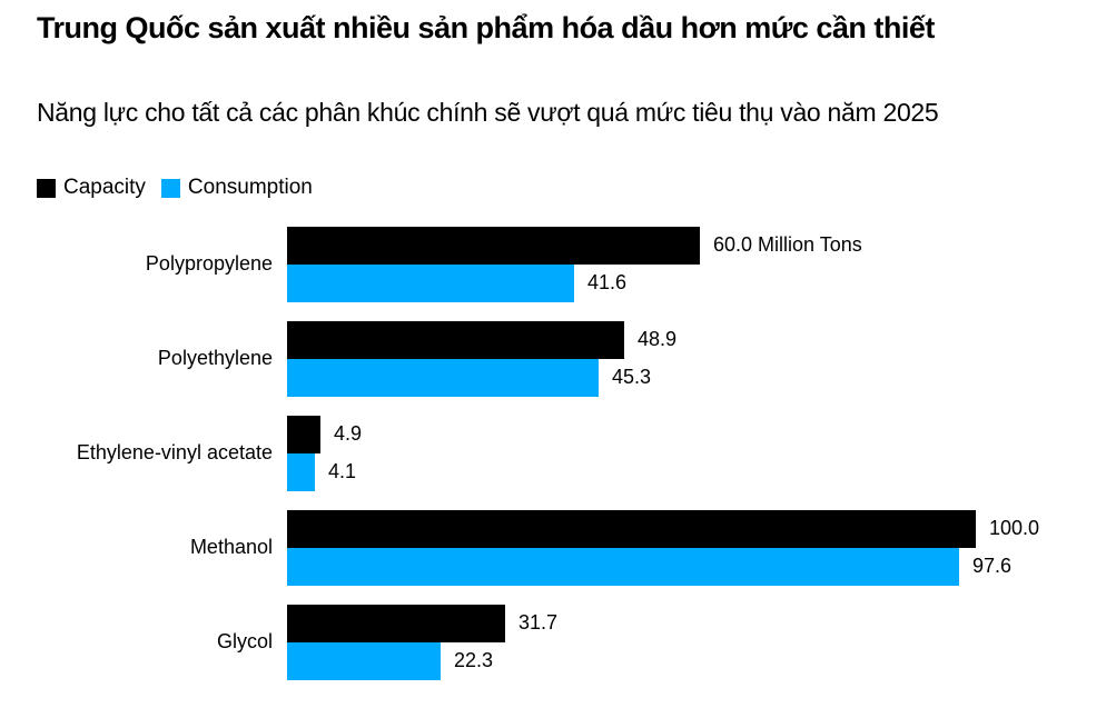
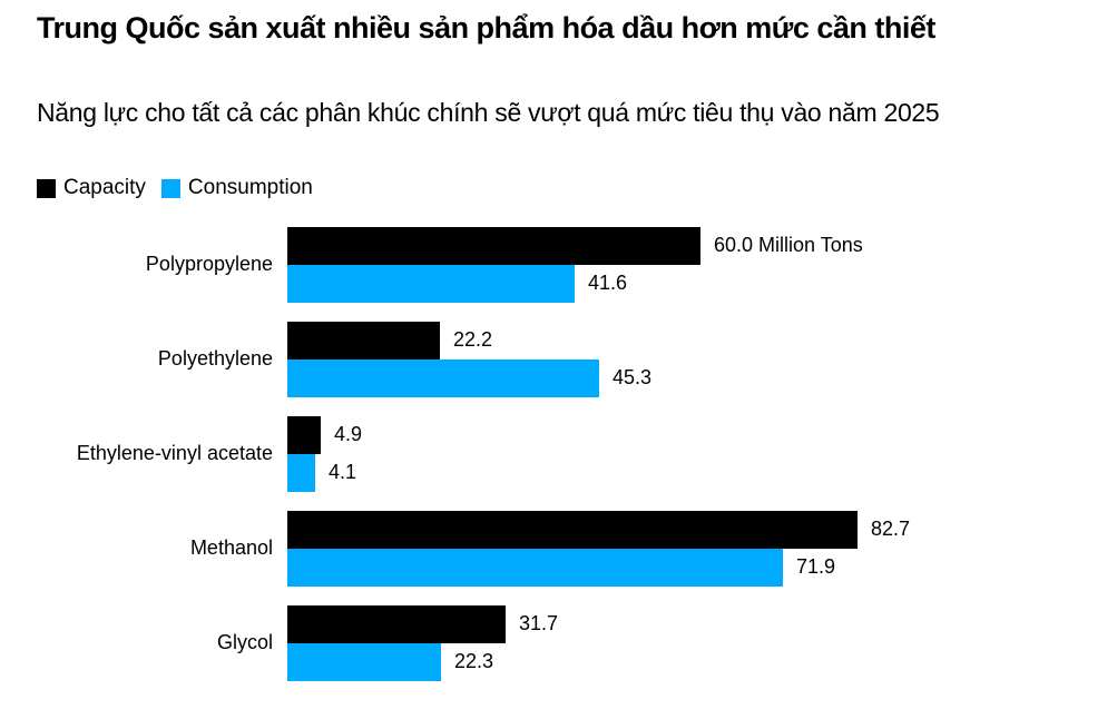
Capacity/Polyethylene: 48.9 -> 22.2
Capacity/Methanol: 100.0 -> 82.7
Consumption/Methanol: 97.6 -> 71.9
